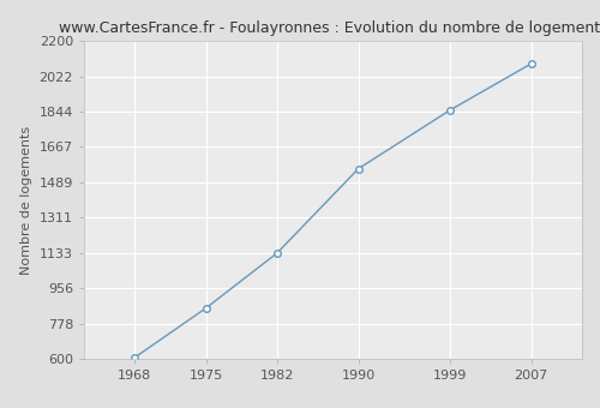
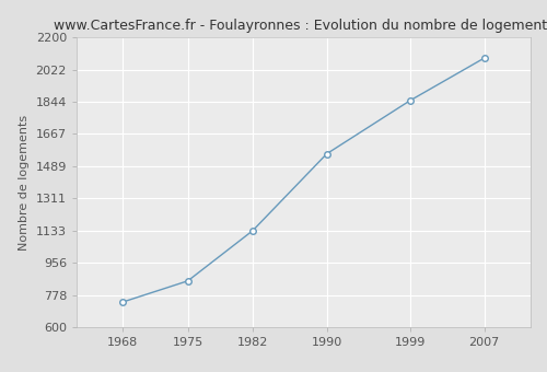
1968: 610 -> 740
